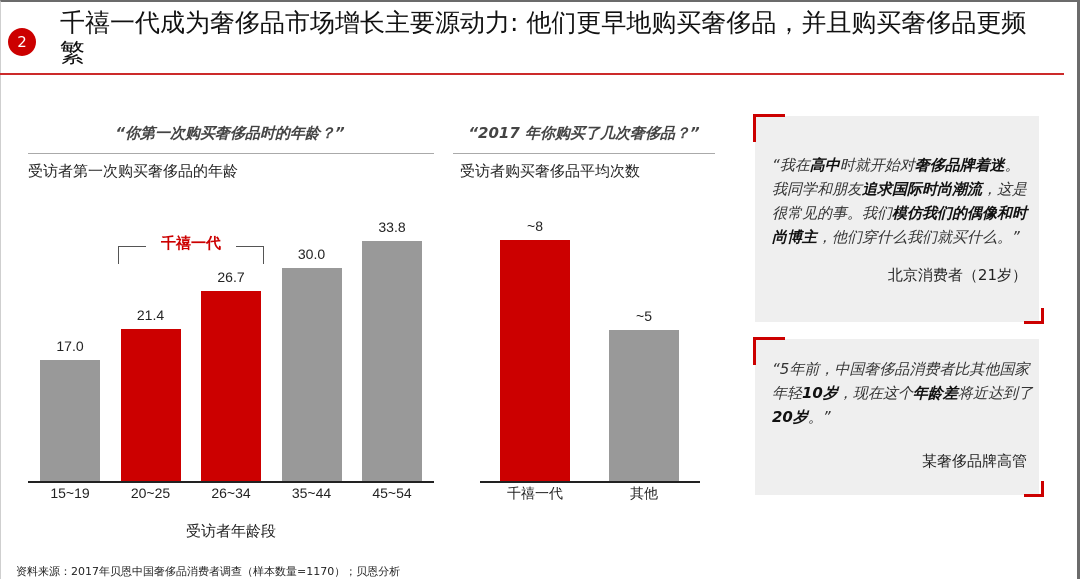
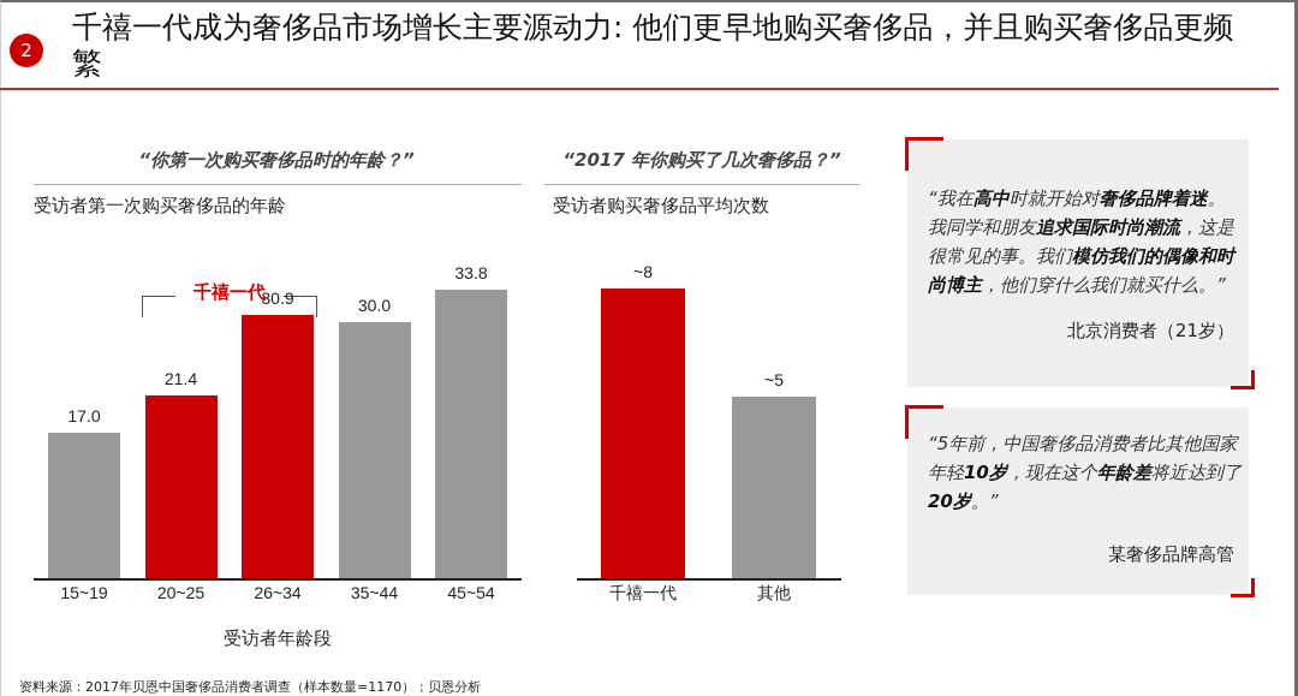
“你第一次购买奢侈品时的年龄？”/26~34: 26.7 -> 30.9
